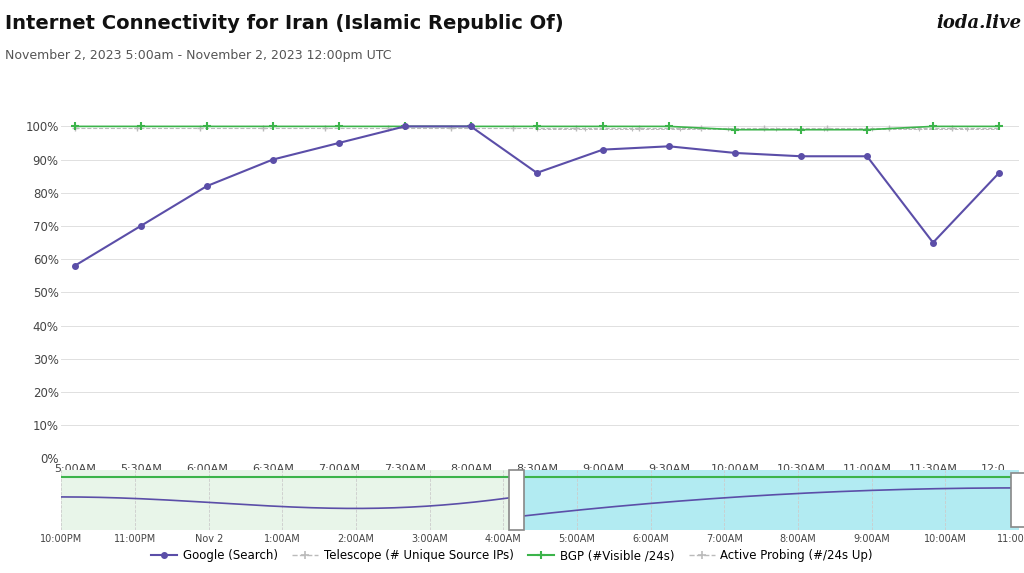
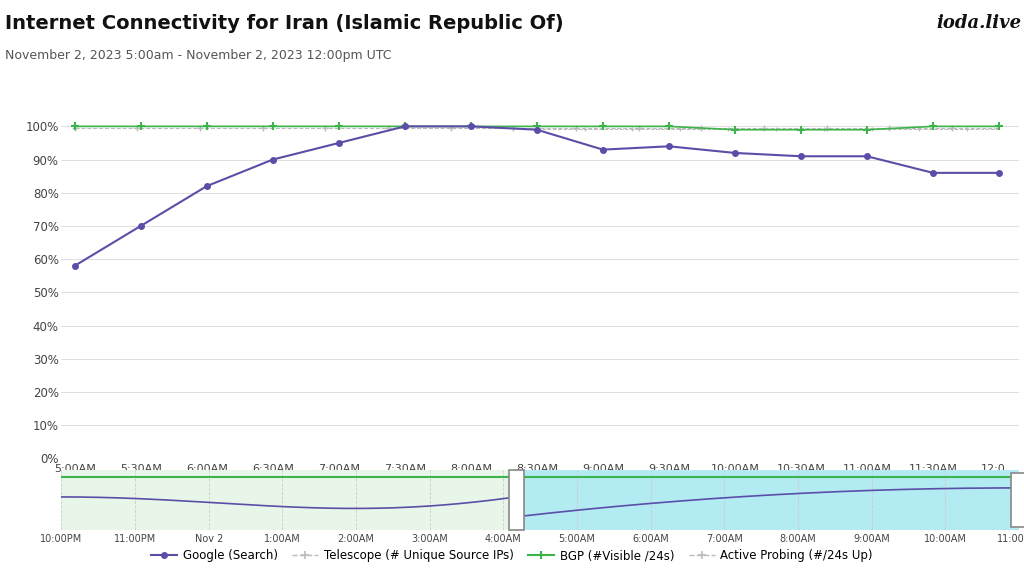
Google (Search)/8:30AM: 86% -> 99%
Google (Search)/11:30AM: 65% -> 86%
